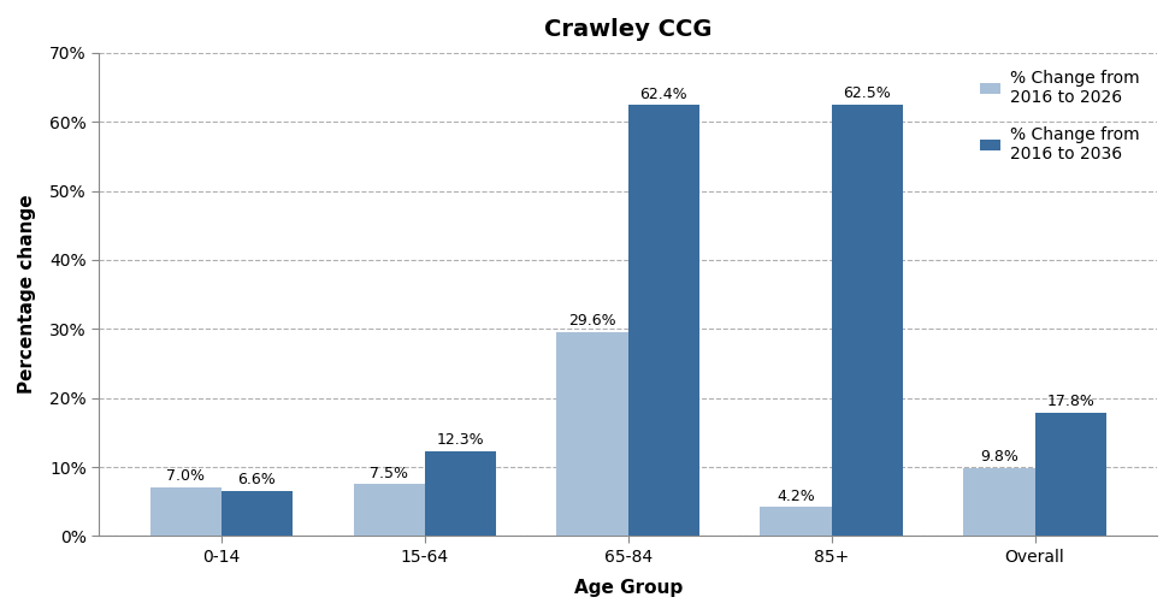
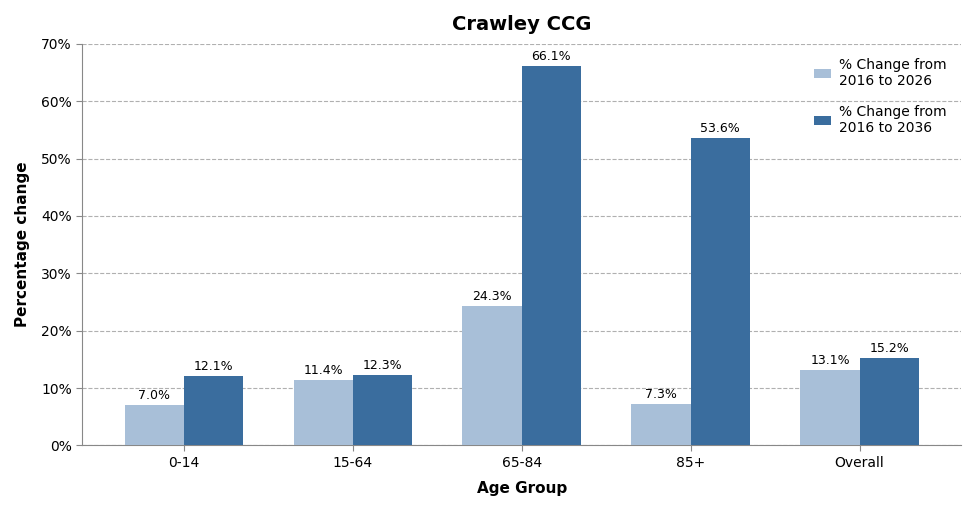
% Change from 2016 to 2036/0-14: 6.6% -> 12.1%
% Change from 2016 to 2026/15-64: 7.5% -> 11.4%
% Change from 2016 to 2026/65-84: 29.6% -> 24.3%
% Change from 2016 to 2036/65-84: 62.4% -> 66.1%
% Change from 2016 to 2026/85+: 4.2% -> 7.3%
% Change from 2016 to 2036/85+: 62.5% -> 53.6%
% Change from 2016 to 2026/Overall: 9.8% -> 13.1%
% Change from 2016 to 2036/Overall: 17.8% -> 15.2%
